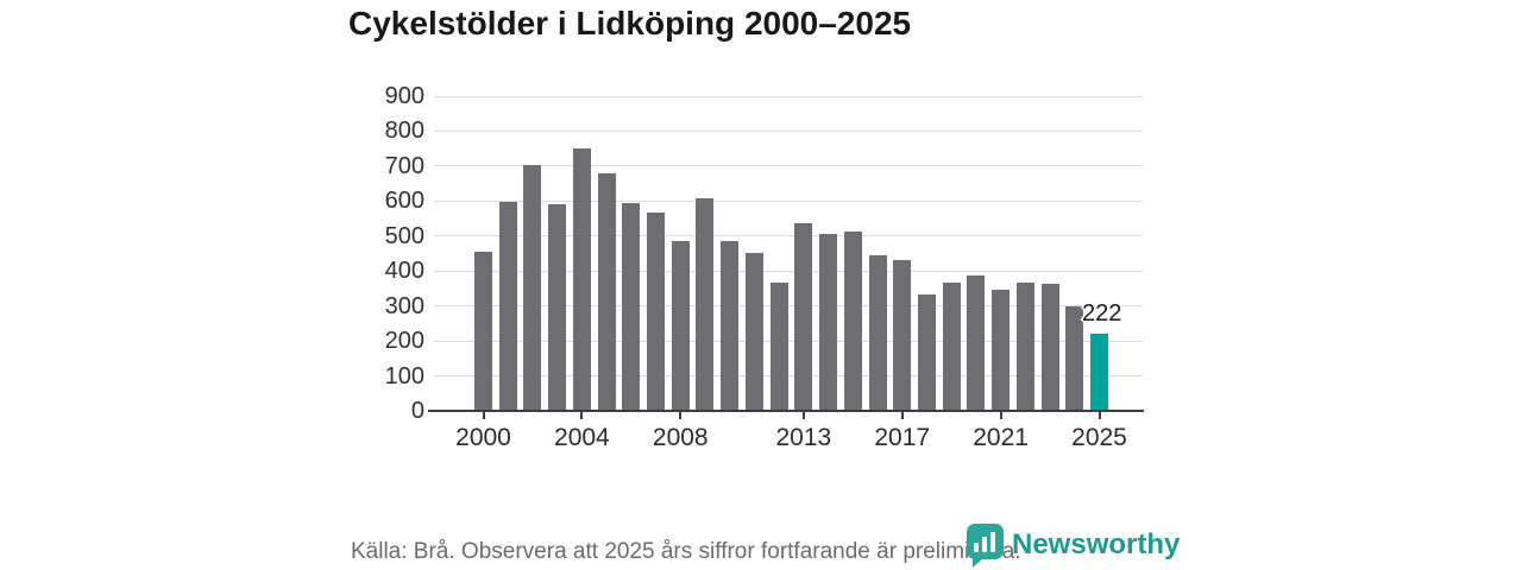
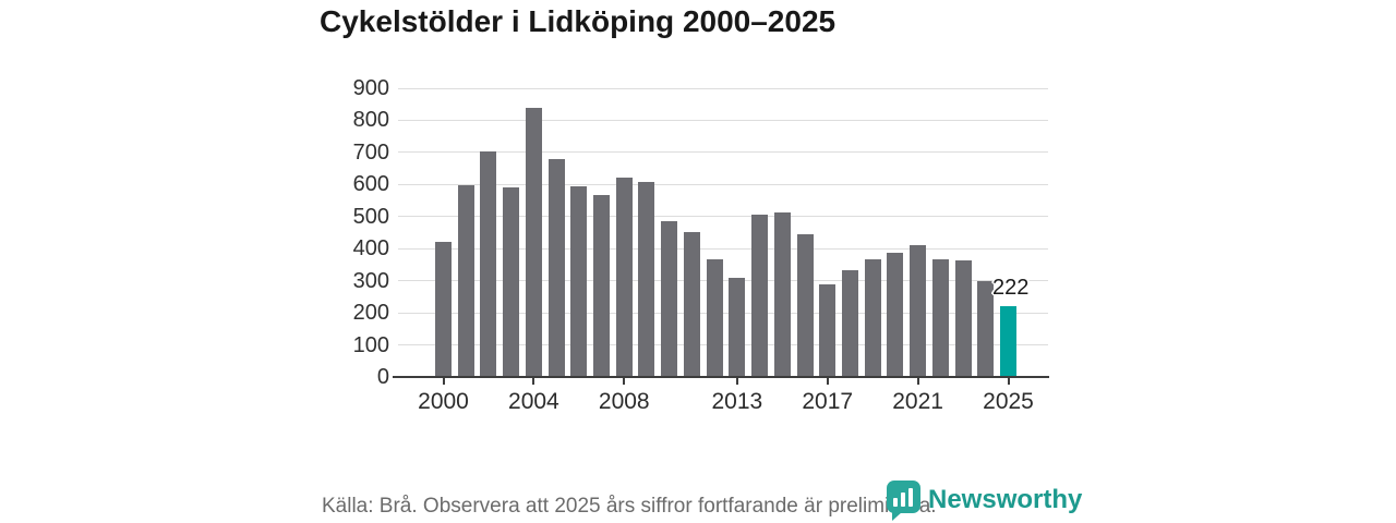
2000: 460 -> 420
2004: 750 -> 840
2008: 490 -> 620
2013: 540 -> 310
2017: 430 -> 290
2021: 340 -> 410
